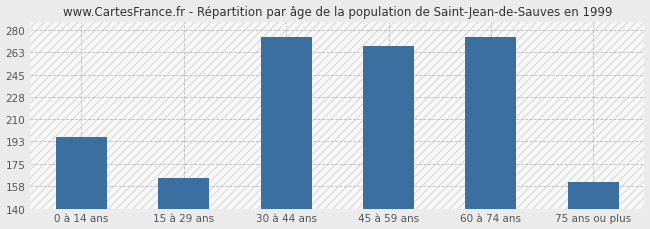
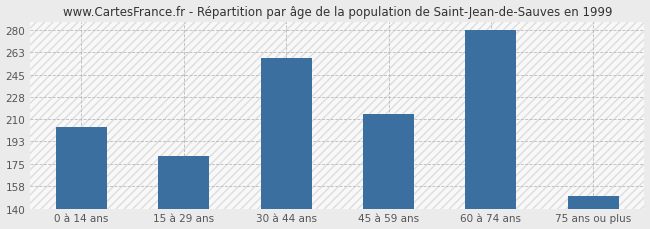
0 à 14 ans: 196 -> 204
15 à 29 ans: 164 -> 181
30 à 44 ans: 275 -> 258
45 à 59 ans: 268 -> 214
60 à 74 ans: 275 -> 280
75 ans ou plus: 161 -> 150
